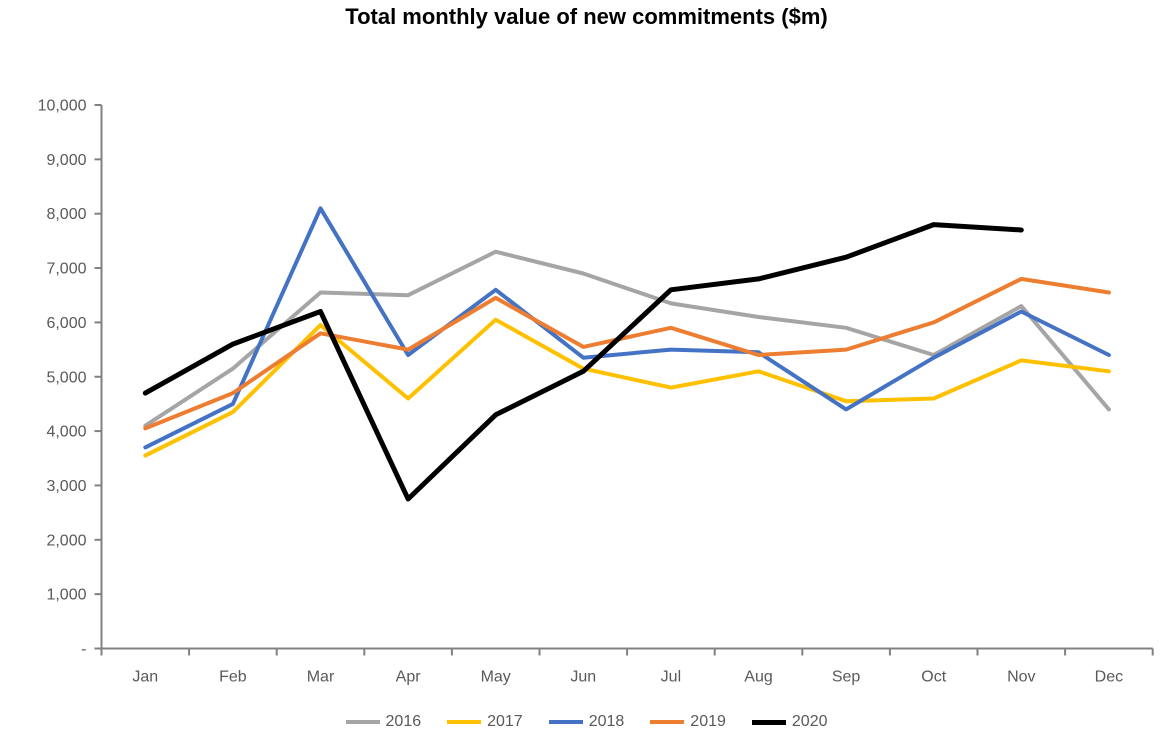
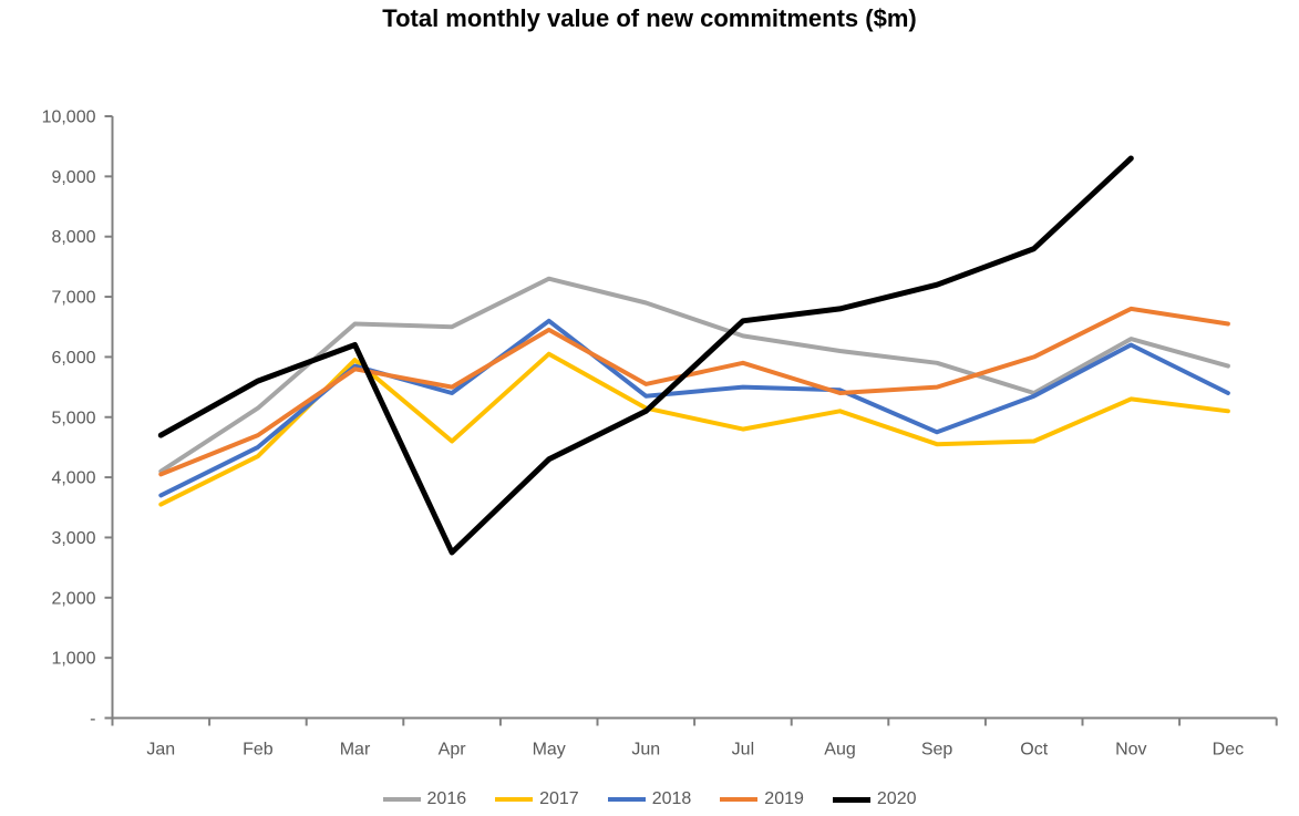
2018/Mar: 8100 -> 5800
2018/Sep: 4400 -> 4800
2020/Nov: 7700 -> 9300
2016/Dec: 4400 -> 5800
